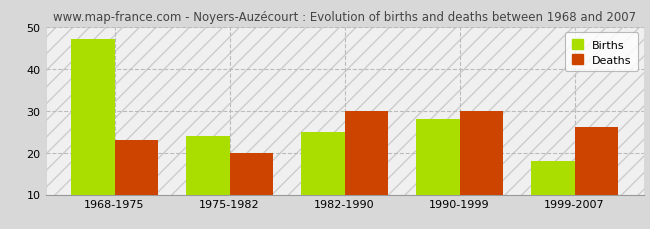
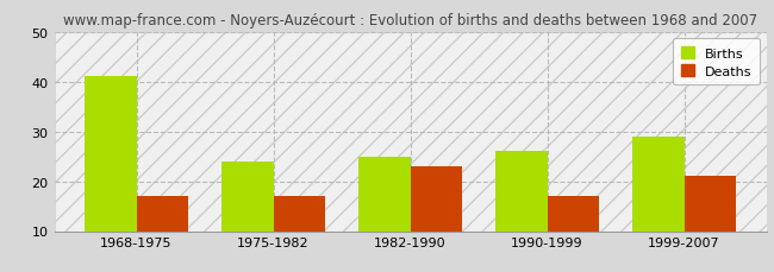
Births/1968-1975: 47 -> 41
Deaths/1968-1975: 23 -> 17
Deaths/1975-1982: 20 -> 17
Deaths/1982-1990: 30 -> 23
Births/1990-1999: 28 -> 26
Deaths/1990-1999: 30 -> 17
Births/1999-2007: 18 -> 29
Deaths/1999-2007: 26 -> 21
